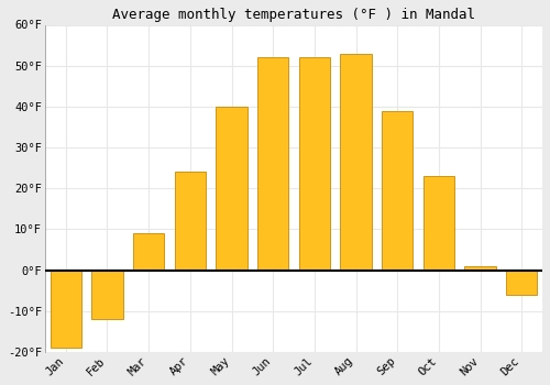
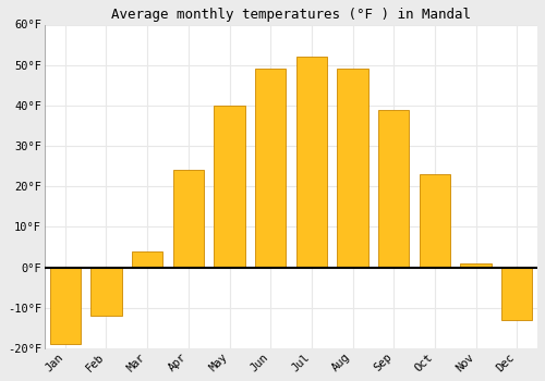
Mar: 9°F -> 4°F
Jun: 52°F -> 49°F
Aug: 53°F -> 49°F
Dec: -6°F -> -13°F
